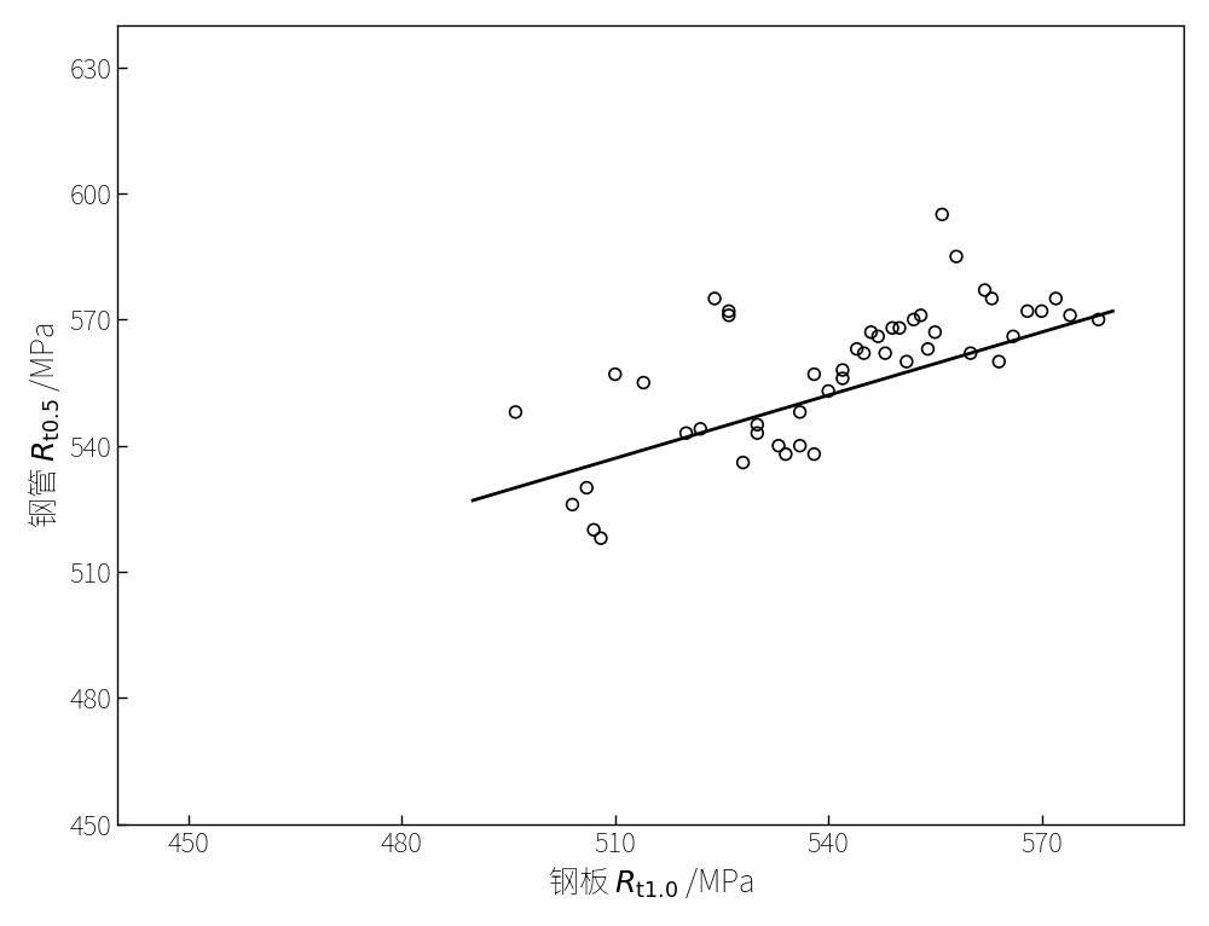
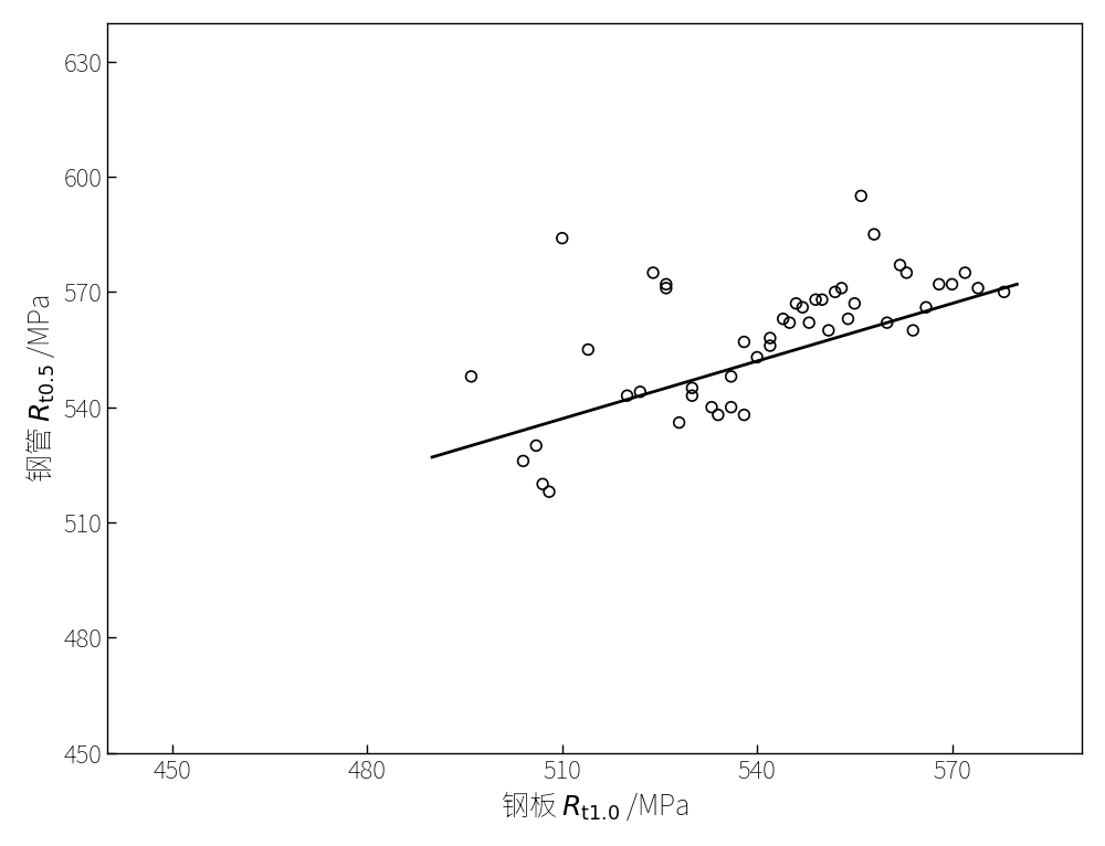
510: 557 -> 584
